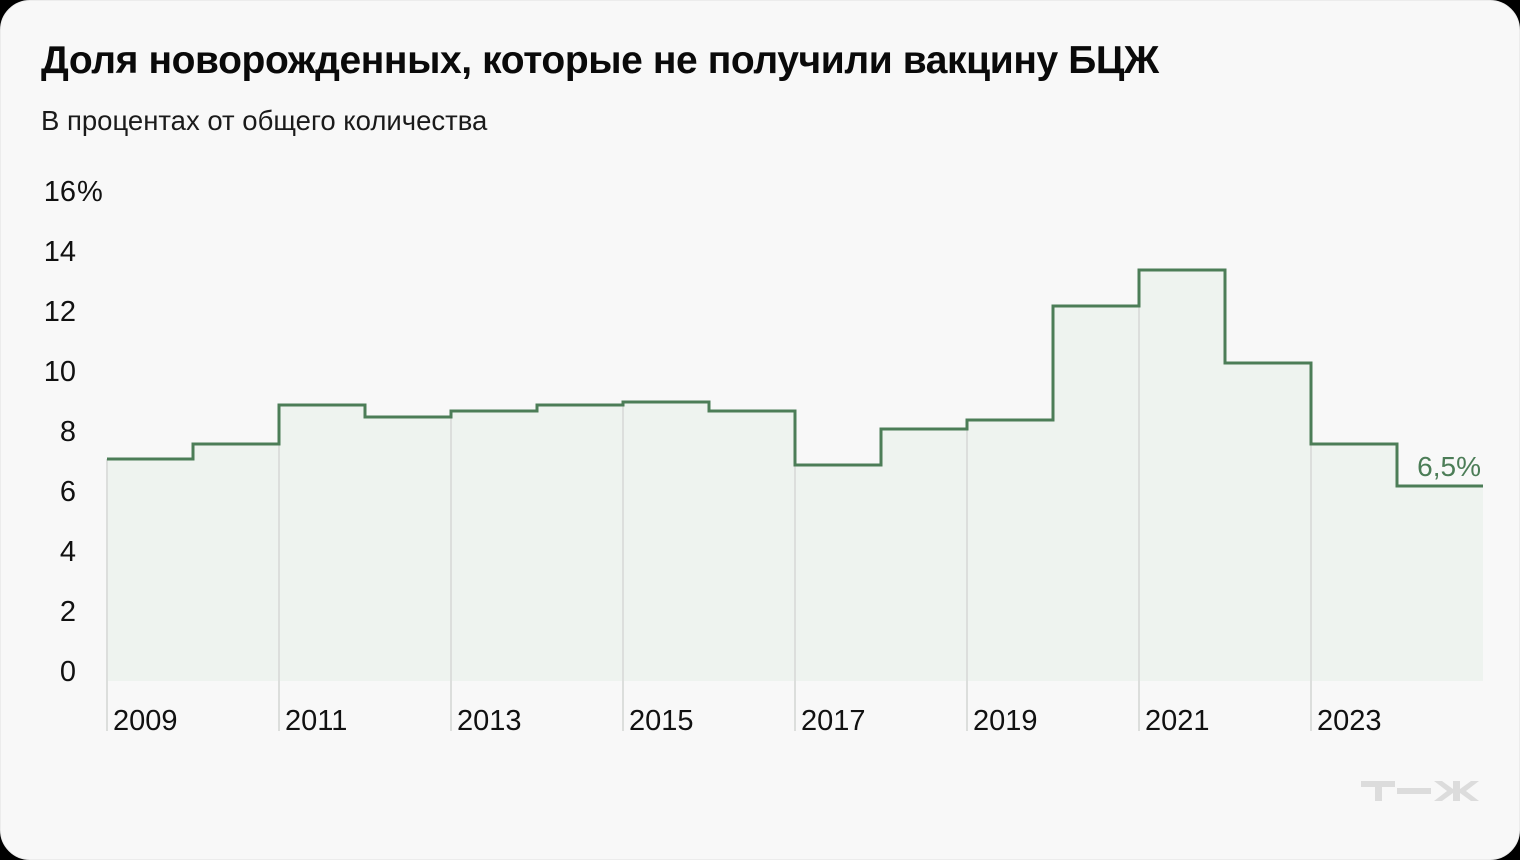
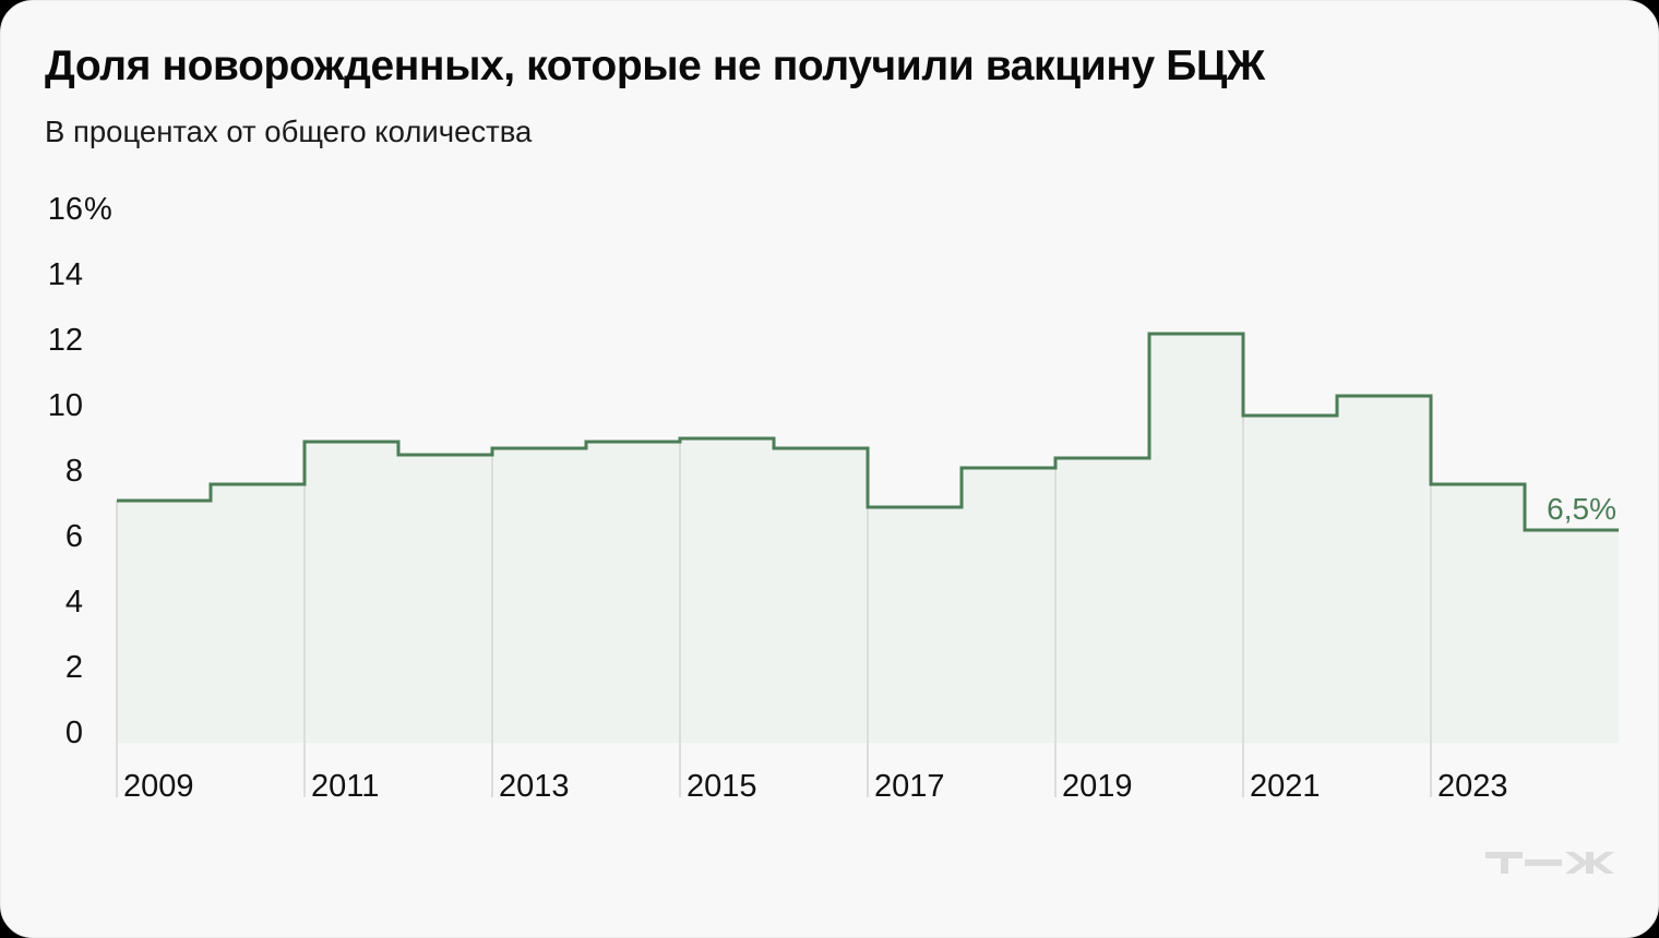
2021: 13.7 -> 10.0
